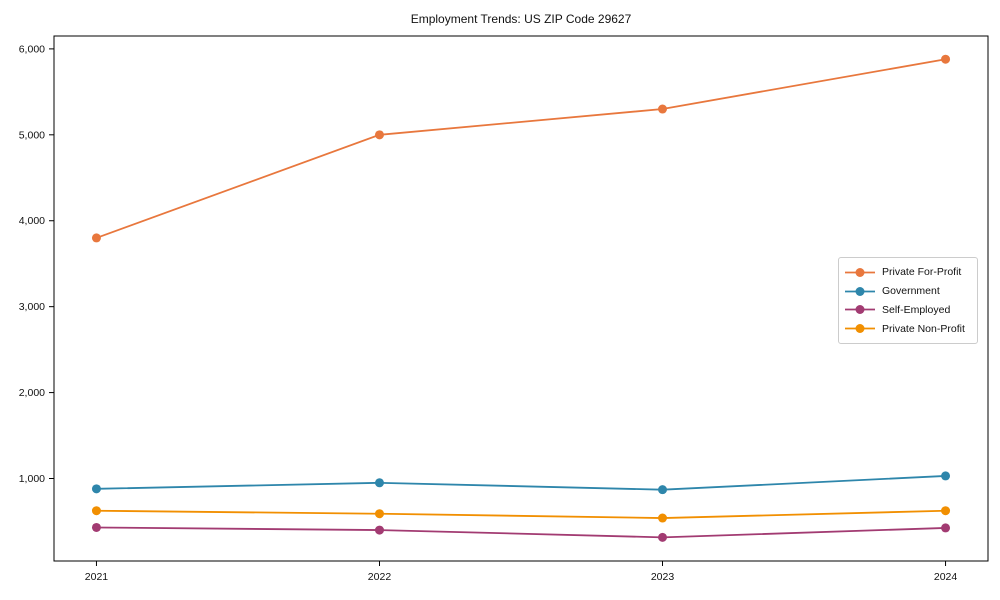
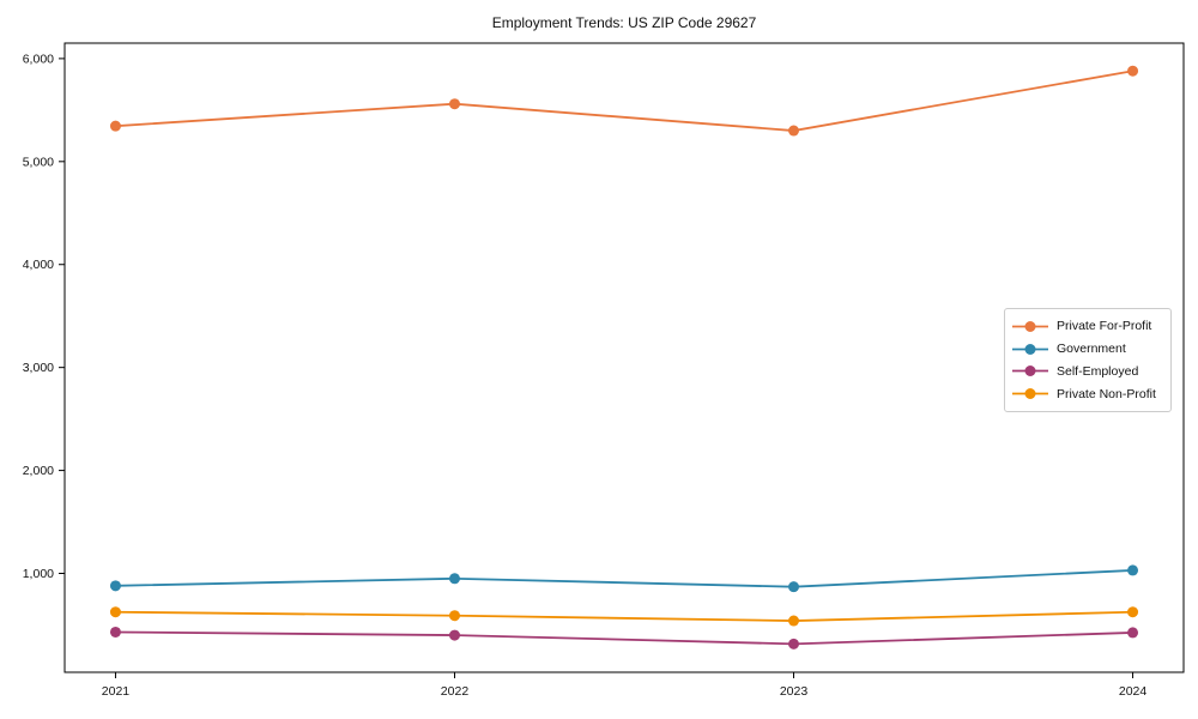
Private For-Profit/2021: 3800 -> 5300
Private For-Profit/2022: 5000 -> 5600
